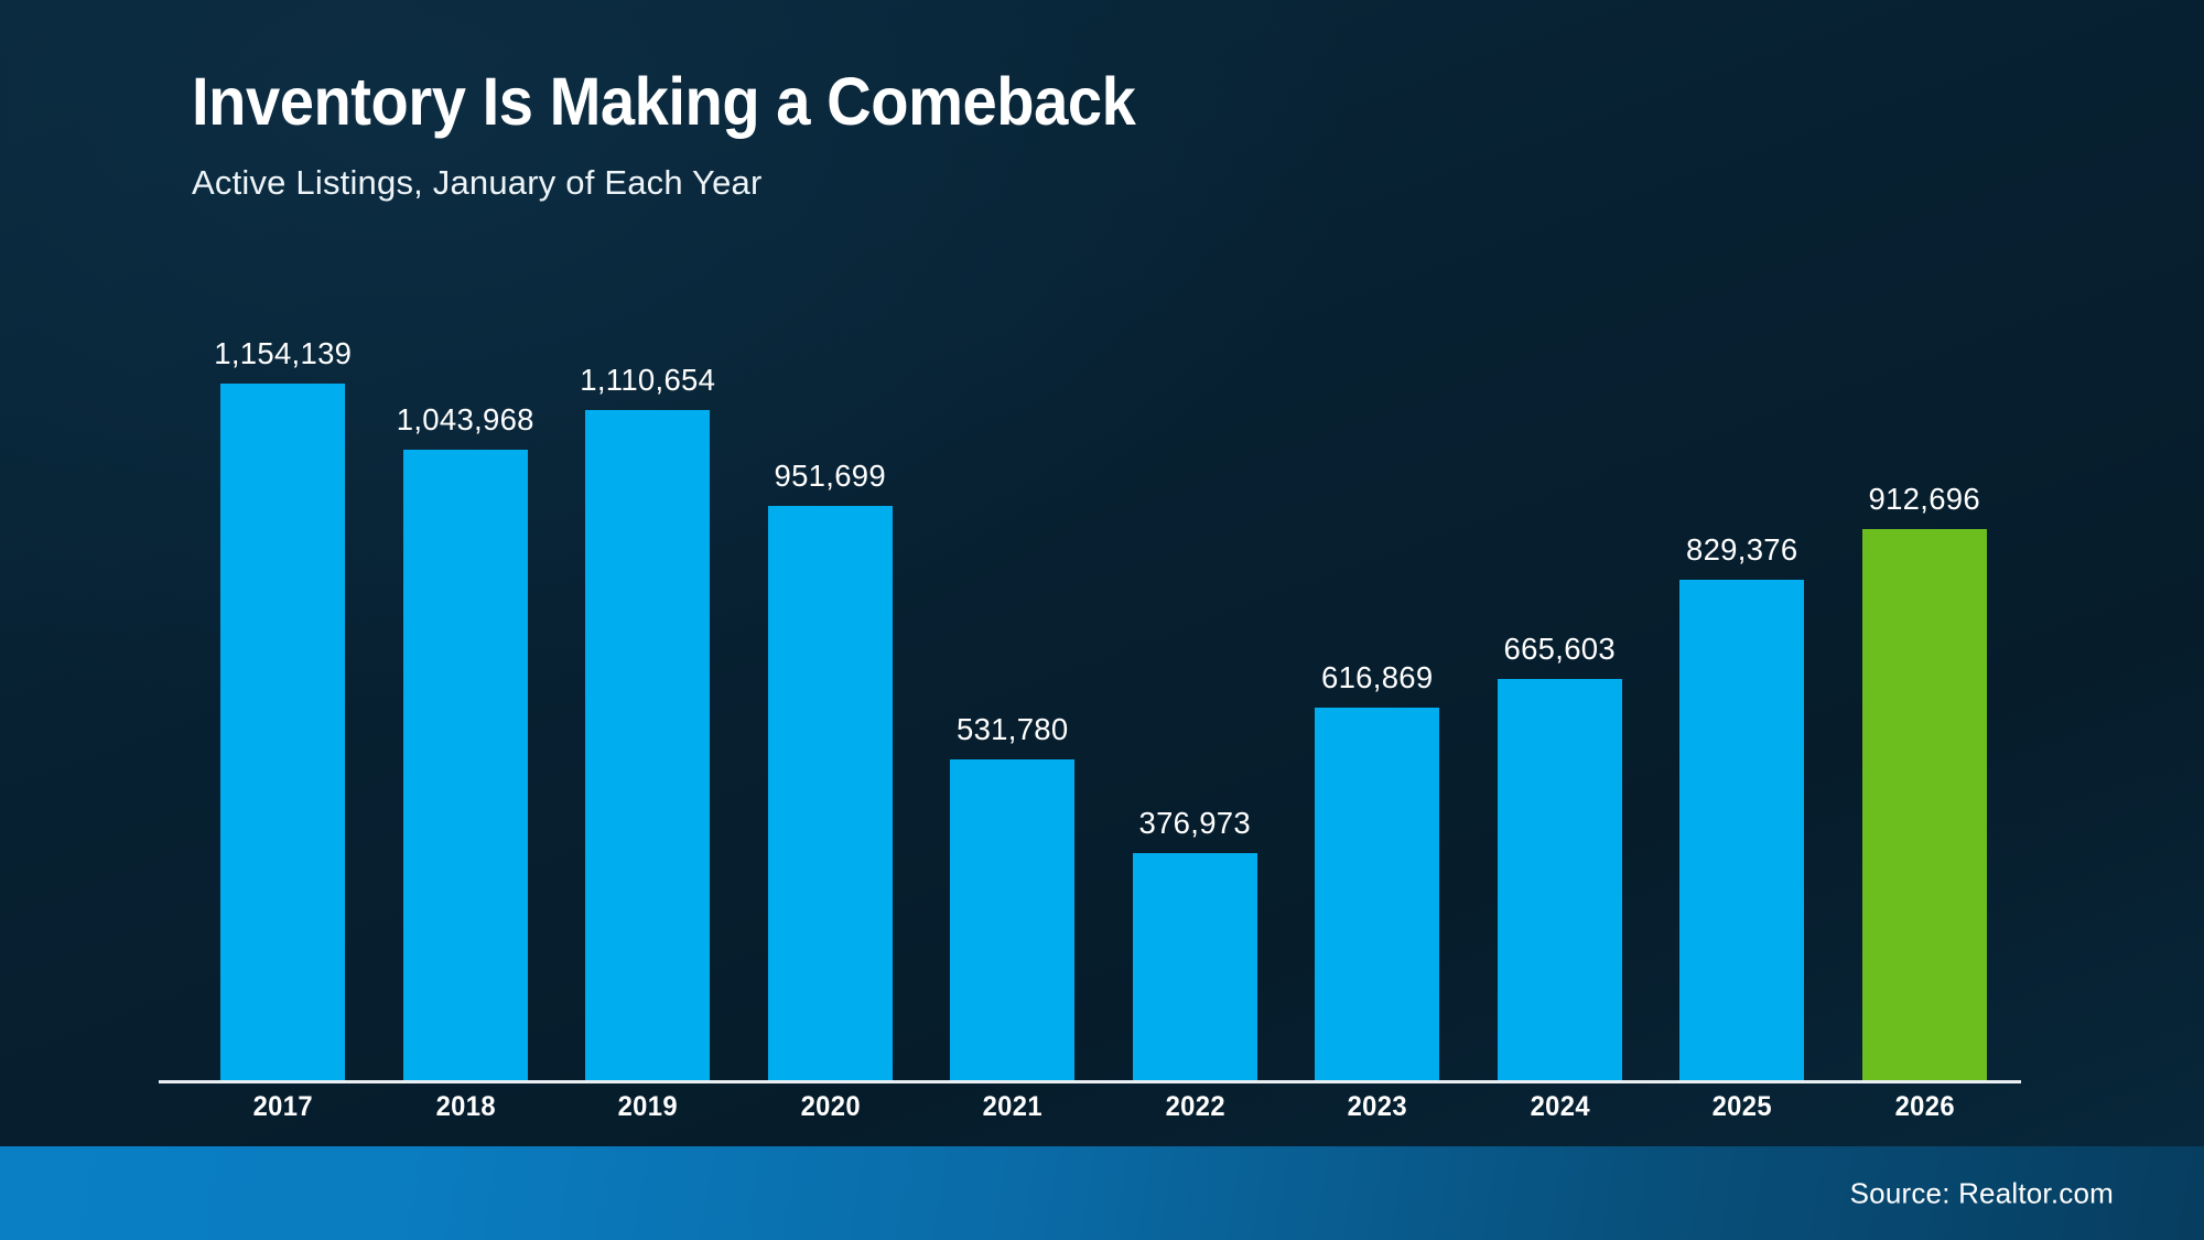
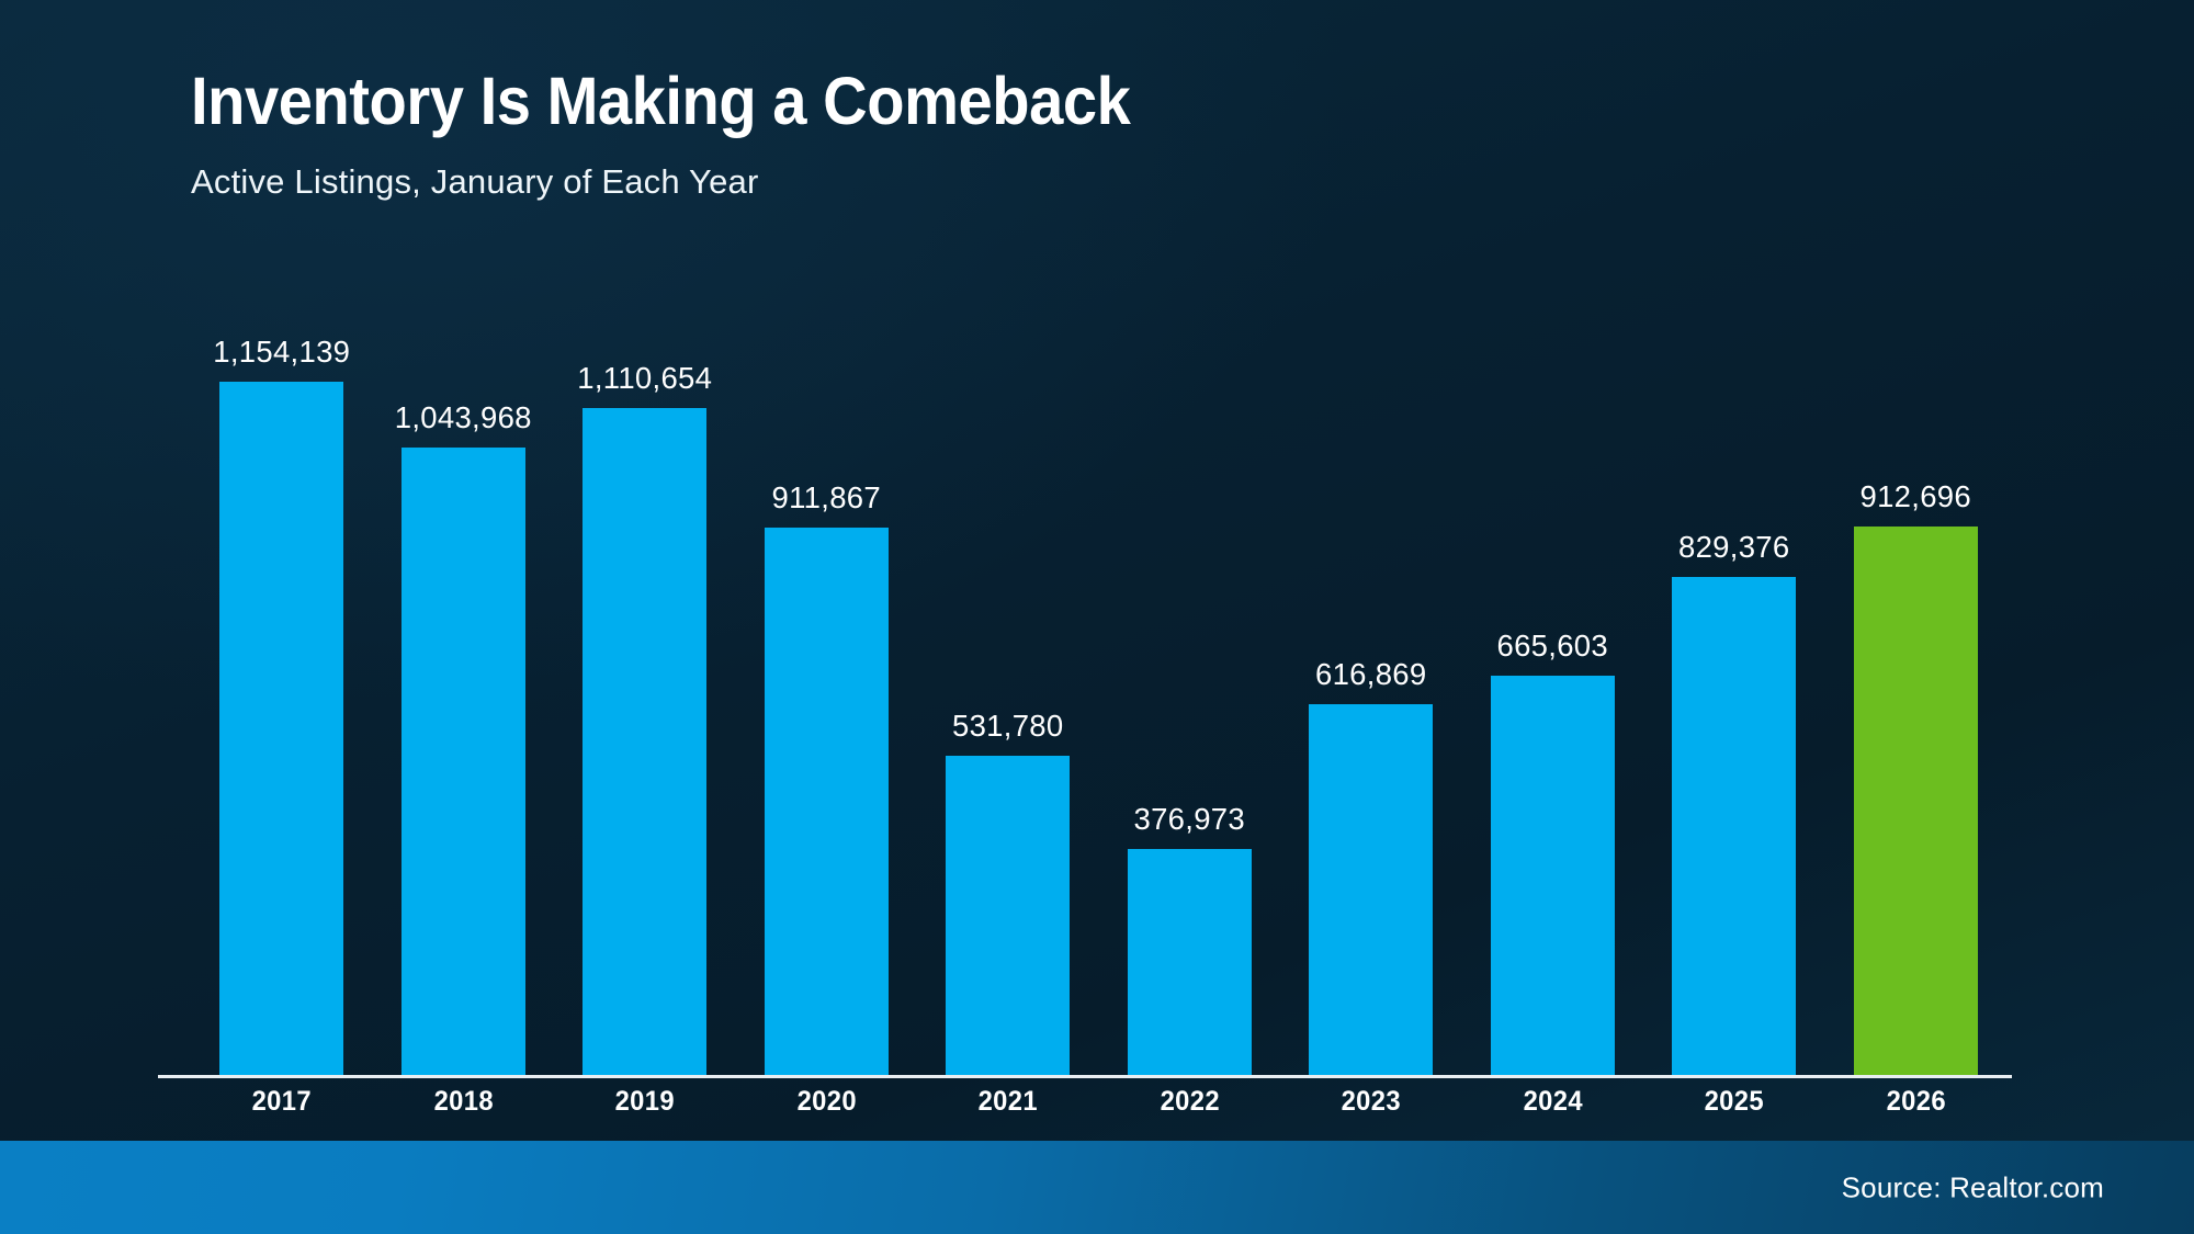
2020: 951,699 -> 911,867
